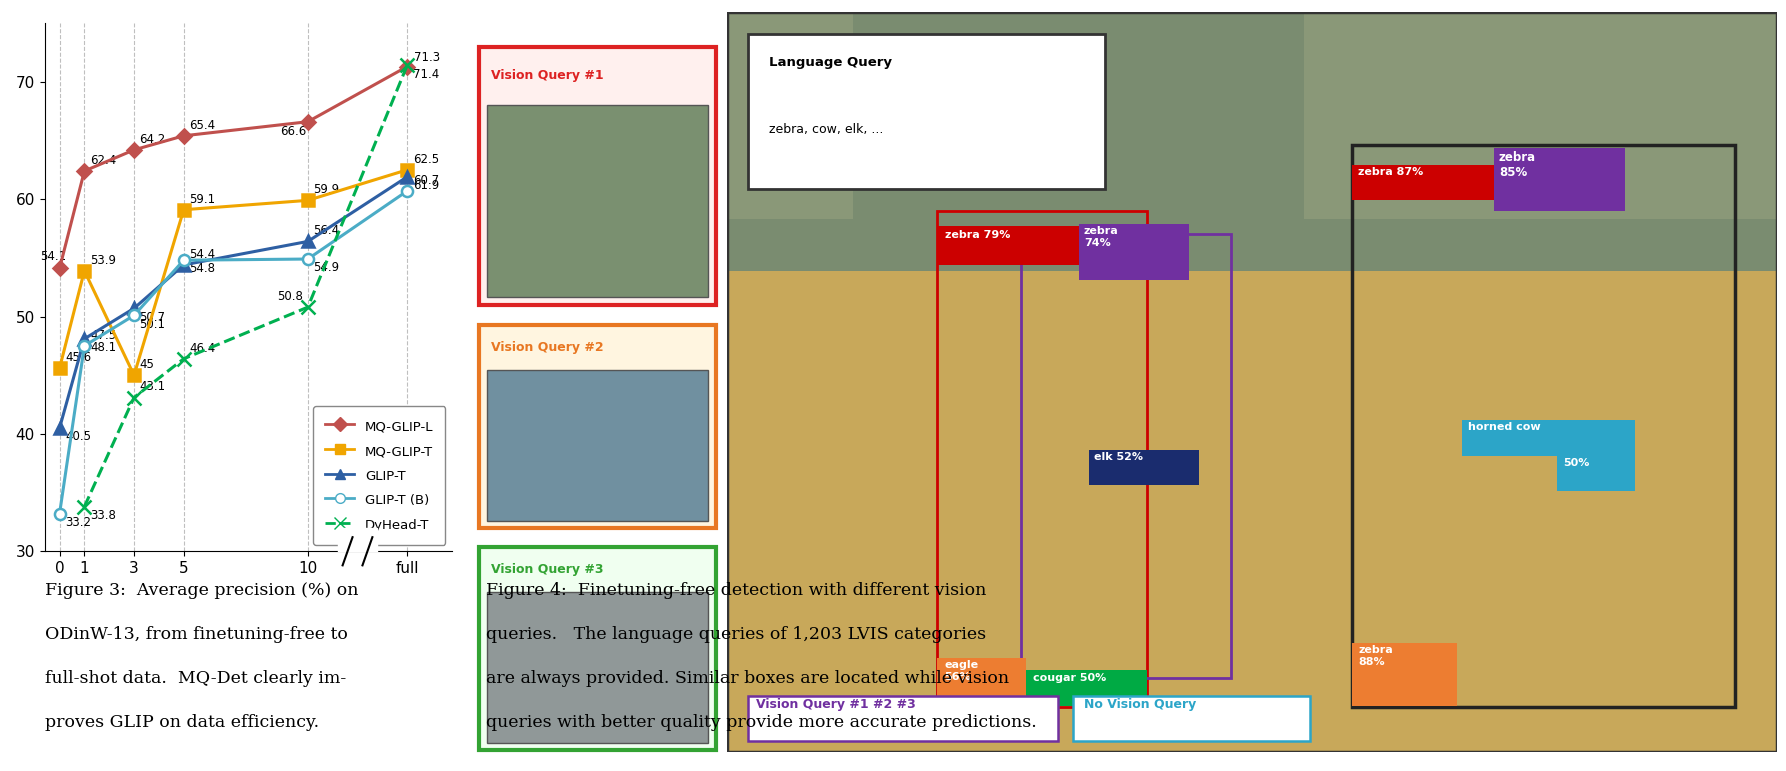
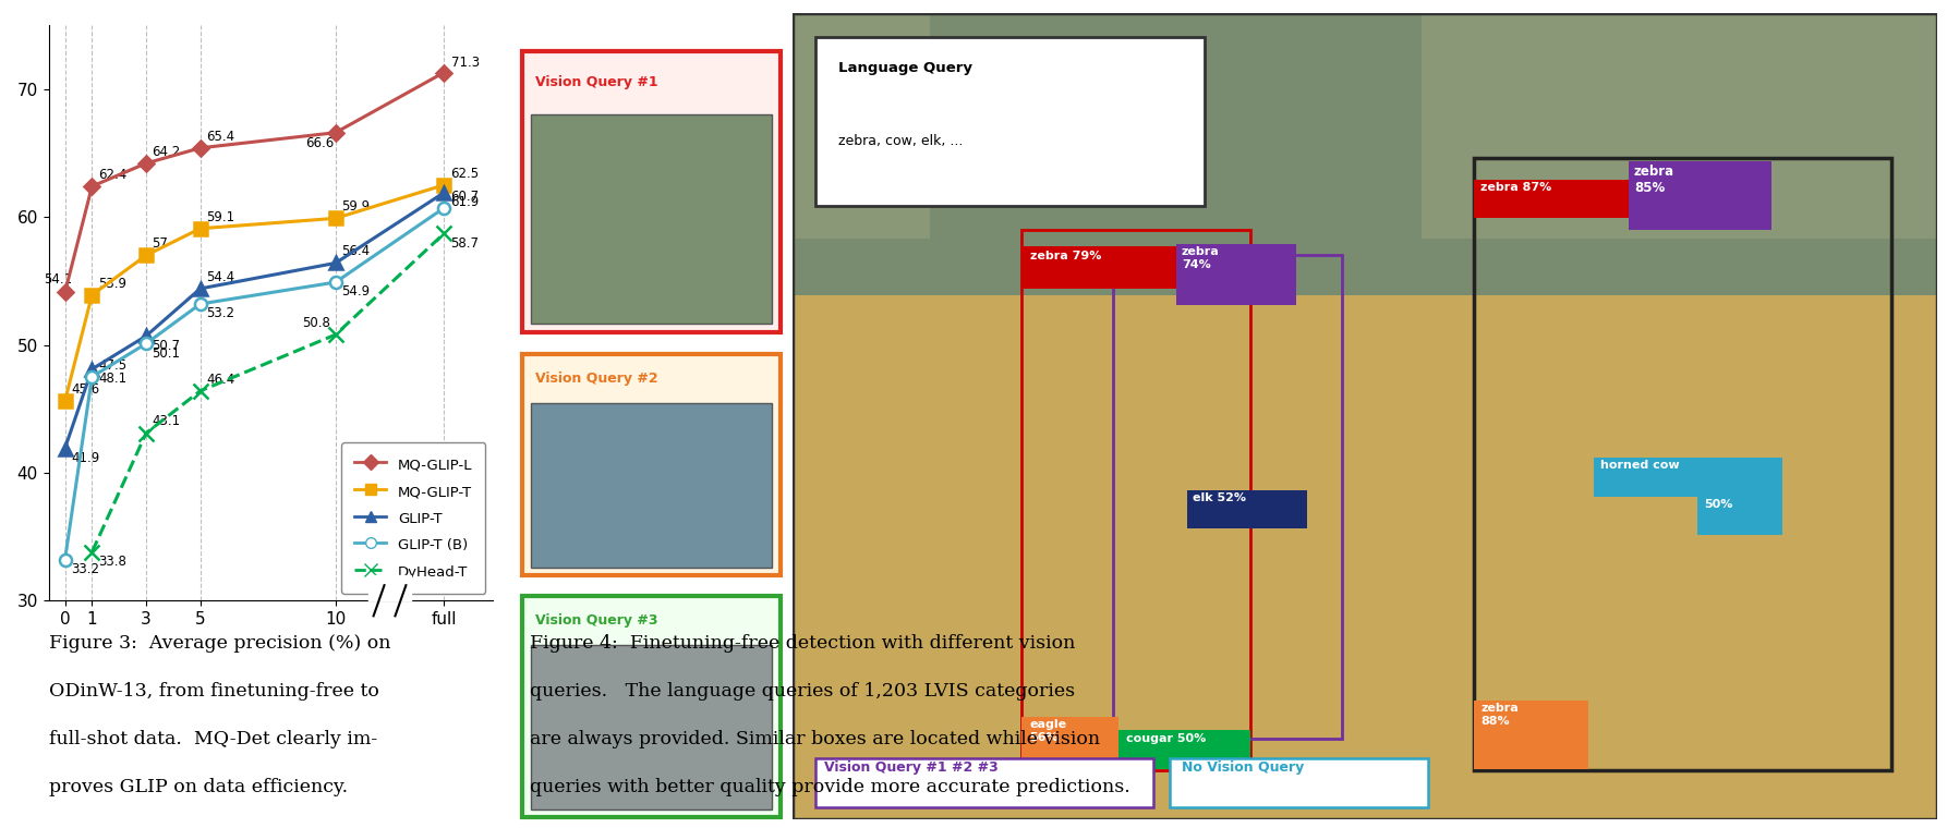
GLIP-T/0: 40.5 -> 41.9
MQ-GLIP-T/3: 45 -> 57
GLIP-T (B)/5: 54.8 -> 53.2
DyHead-T/full: 71.4 -> 58.7
